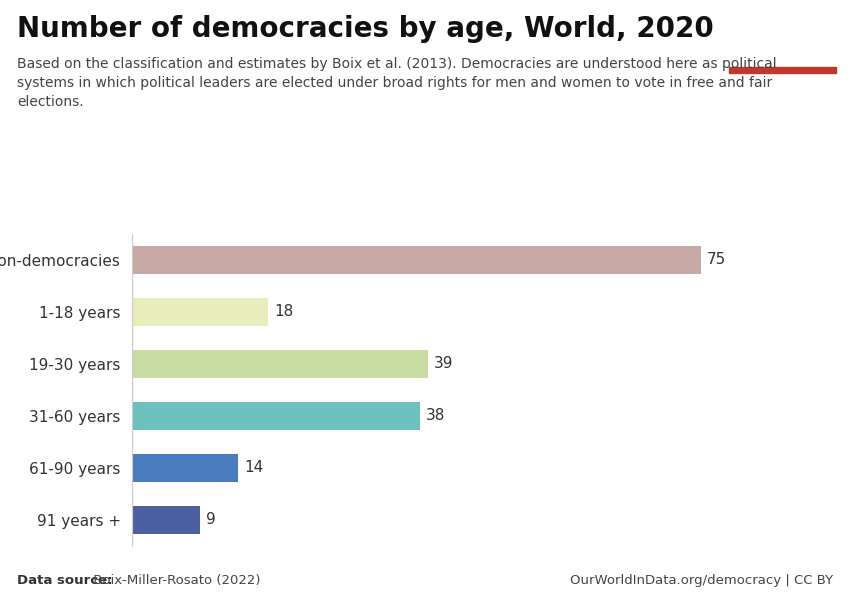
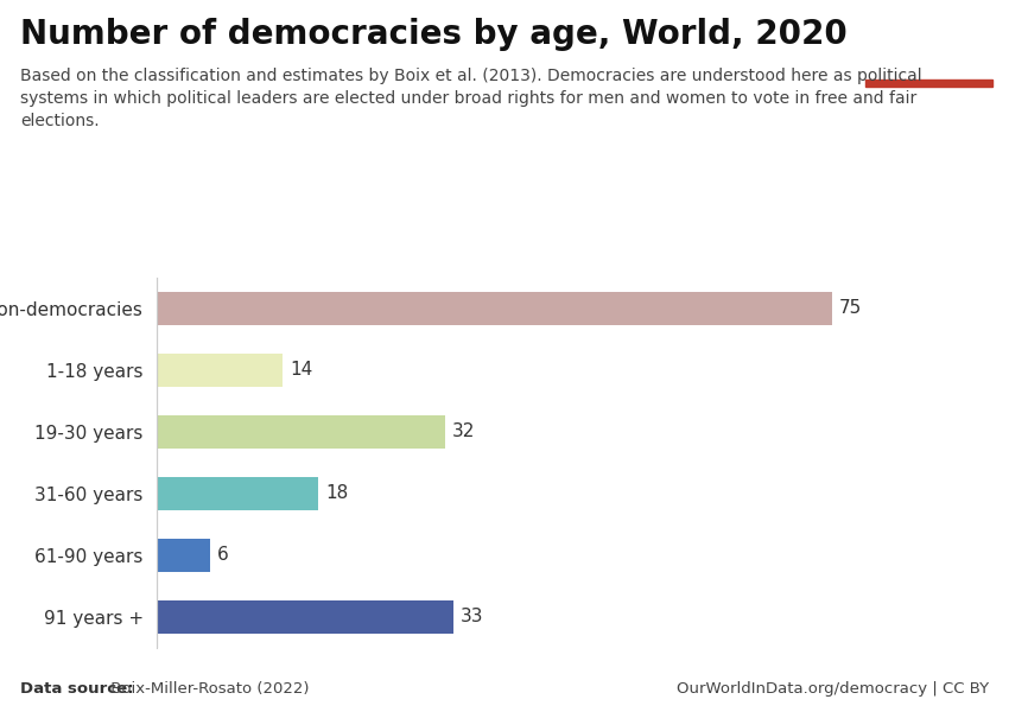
1-18 years: 18 -> 14
19-30 years: 39 -> 32
31-60 years: 38 -> 18
61-90 years: 14 -> 6
91 years +: 9 -> 33
